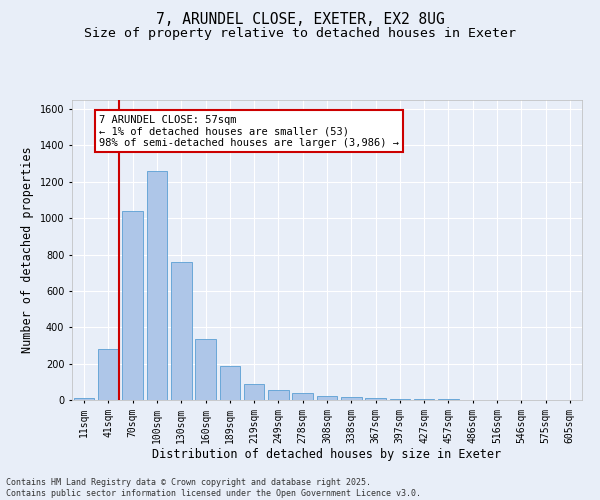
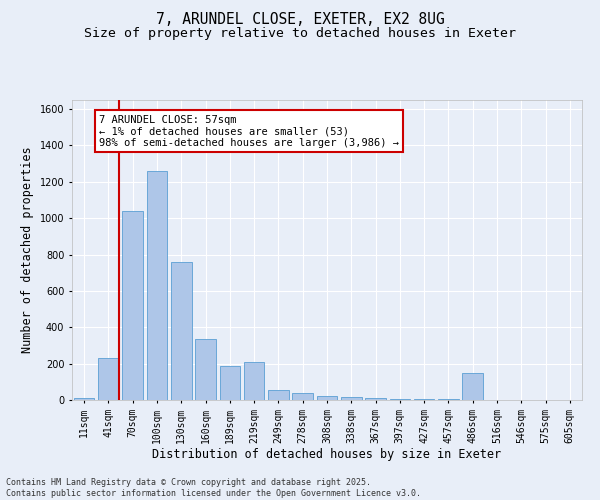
41sqm: 280 -> 230
219sqm: 90 -> 210
486sqm: 0 -> 150
